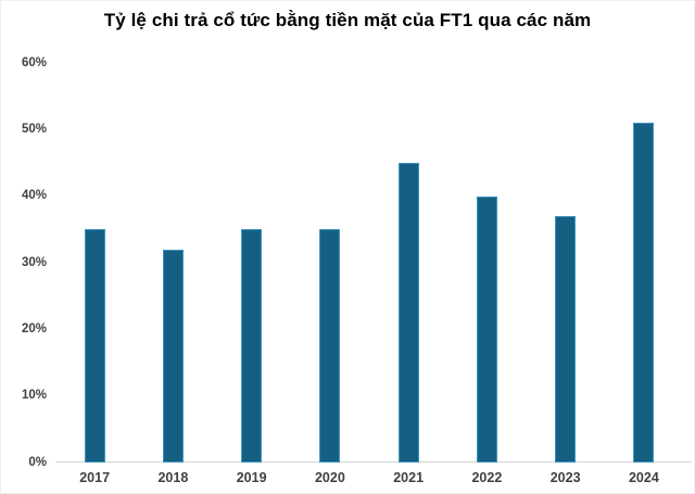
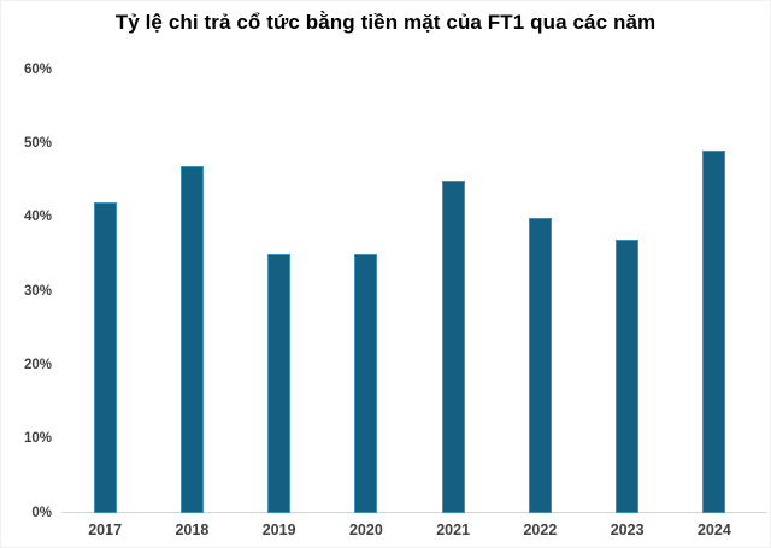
2017: 35% -> 42%
2018: 32% -> 47%
2024: 51% -> 49%
